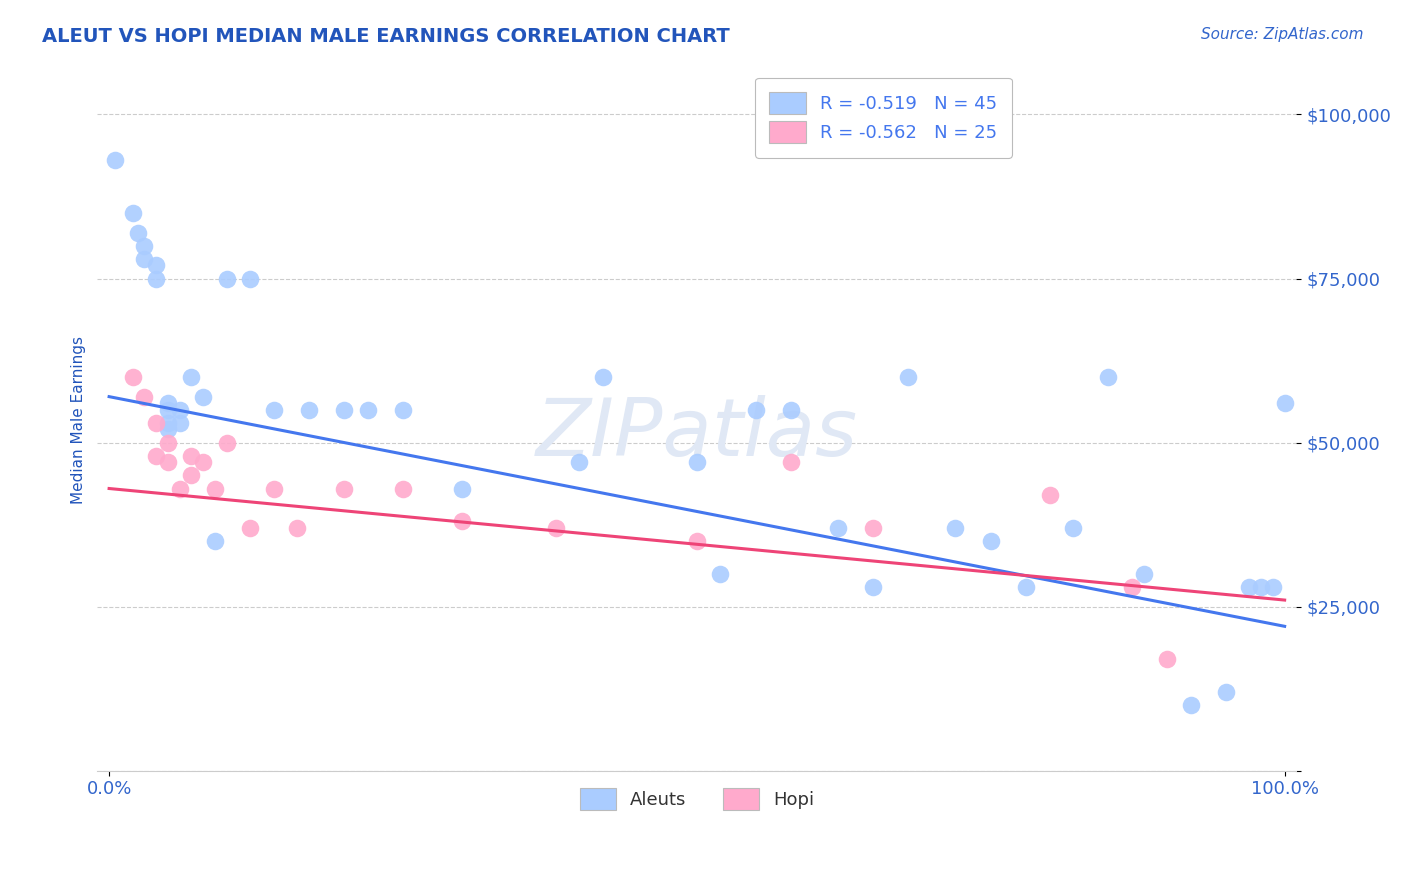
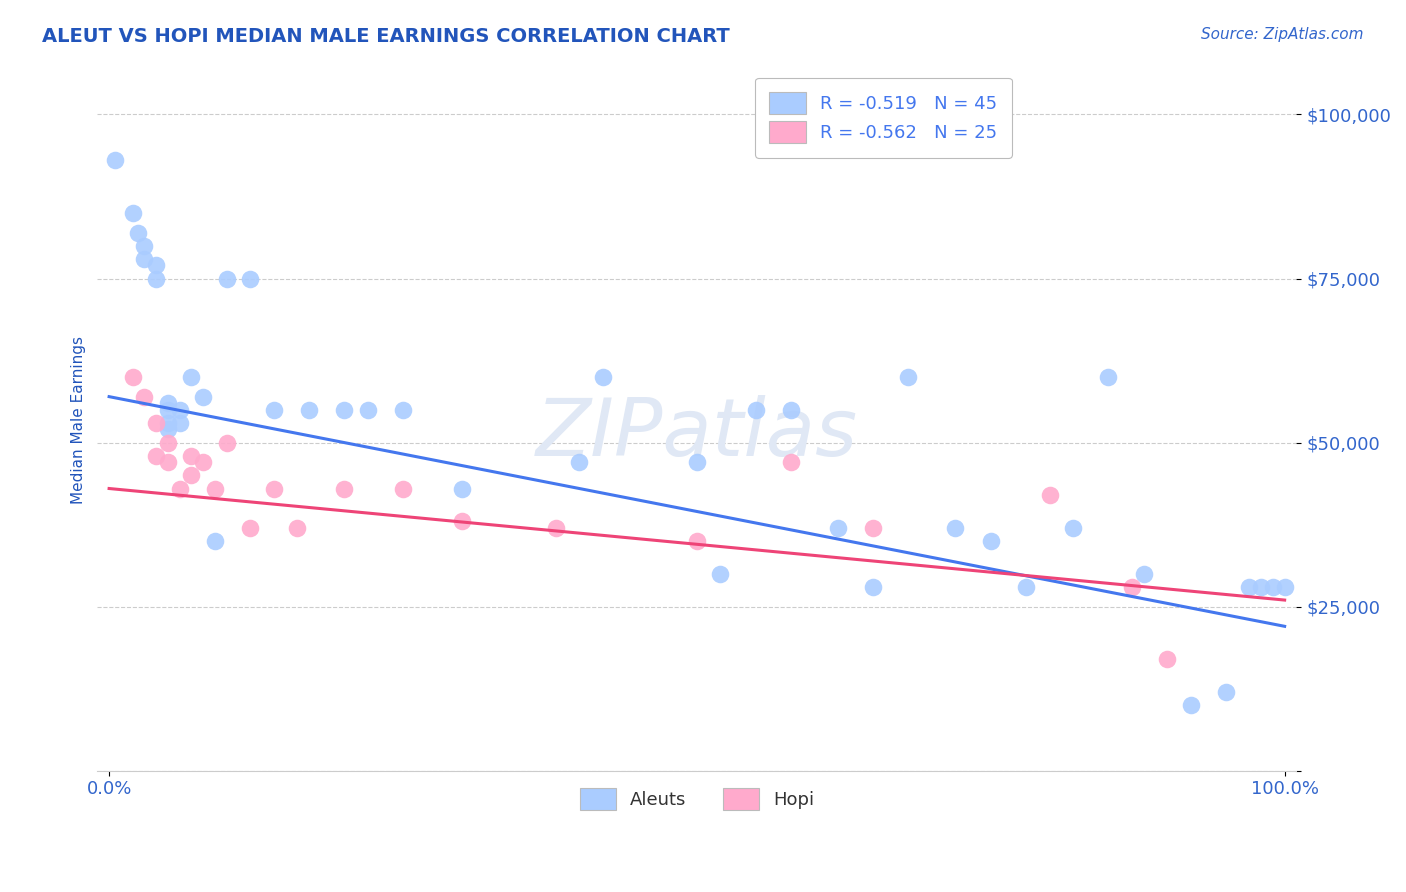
Aleuts/100.0%: $56,000 -> $28,000
